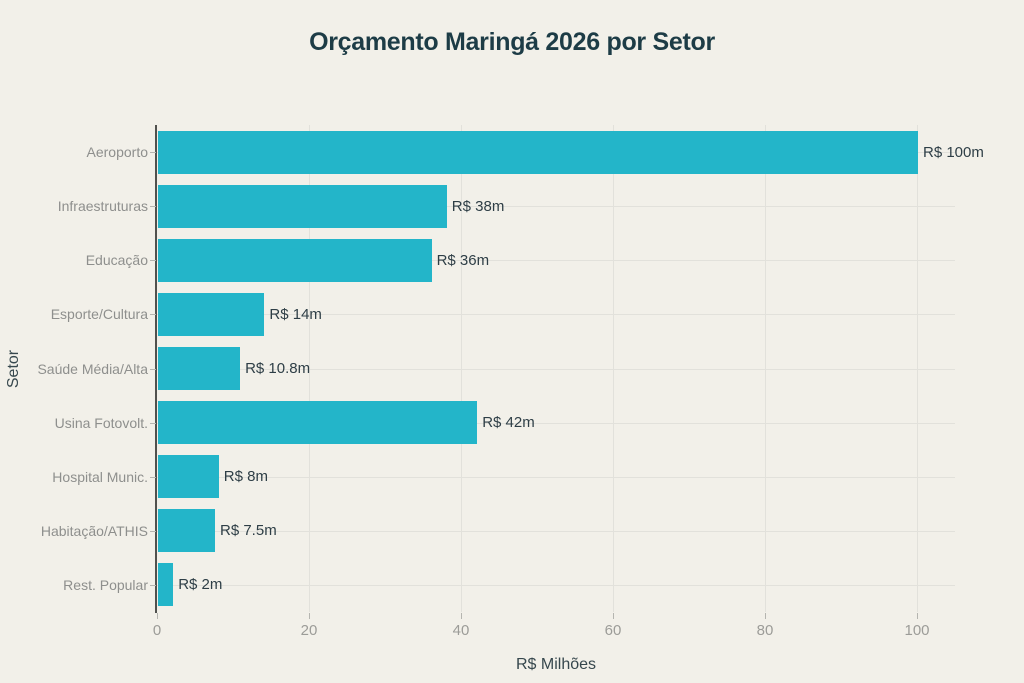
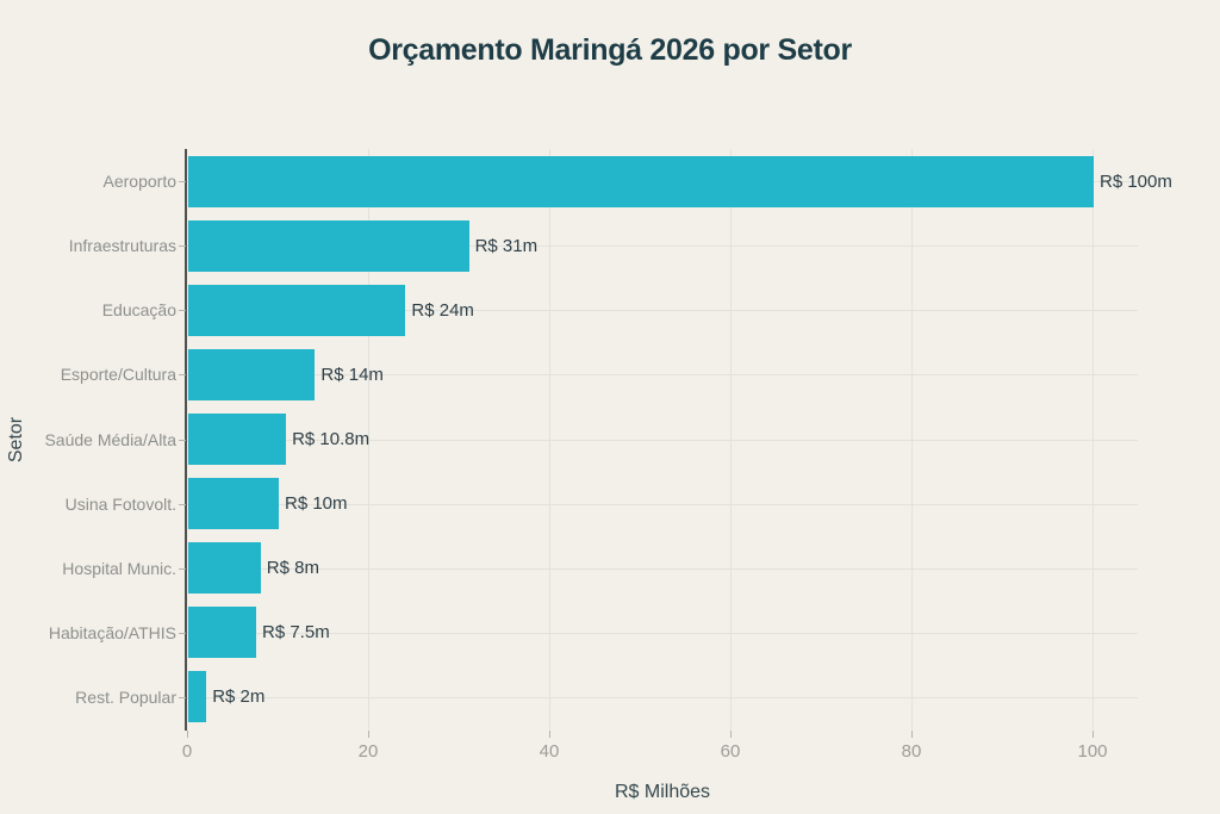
Infraestruturas: 38m -> 31m
Educação: 36m -> 24m
Usina Fotovolt.: 42m -> 10m
